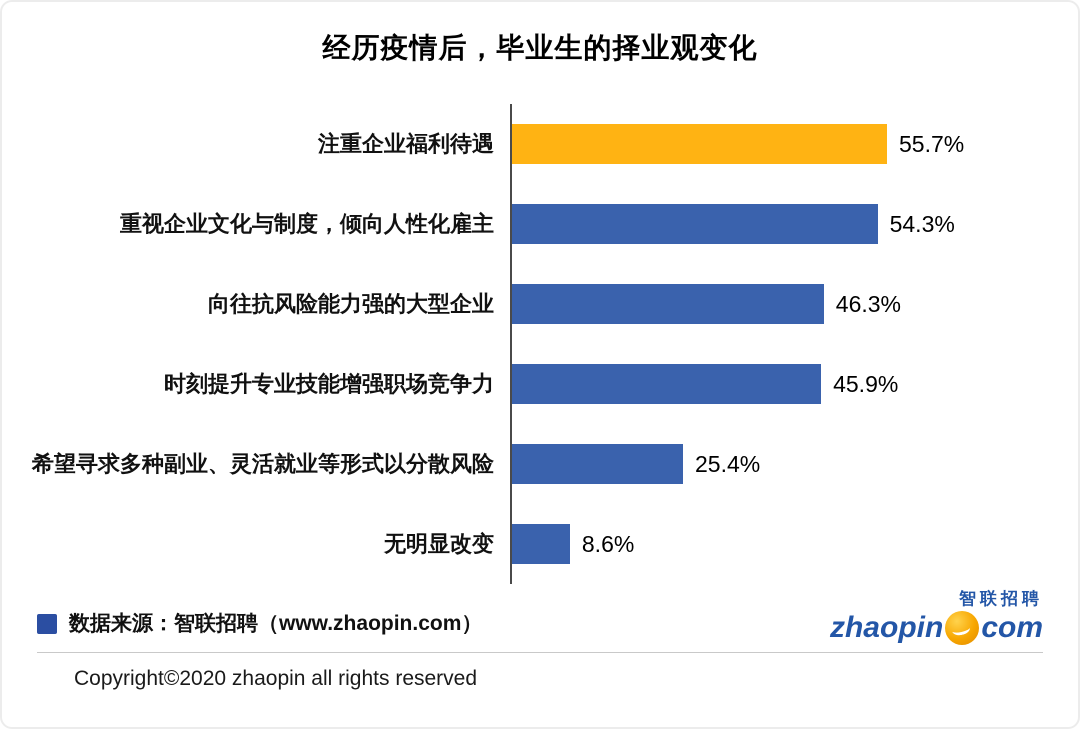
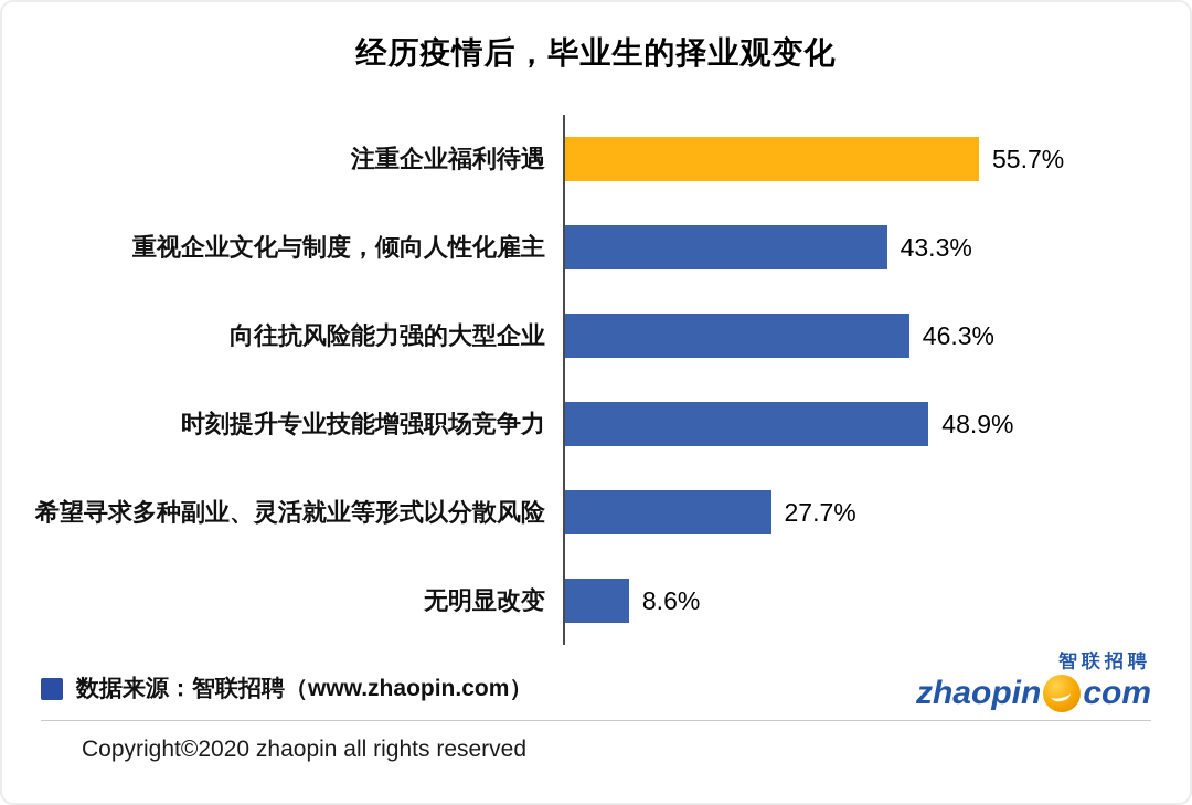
重视企业文化与制度，倾向人性化雇主: 54.3% -> 43.3%
时刻提升专业技能增强职场竞争力: 45.9% -> 48.9%
希望寻求多种副业、灵活就业等形式以分散风险: 25.4% -> 27.7%
